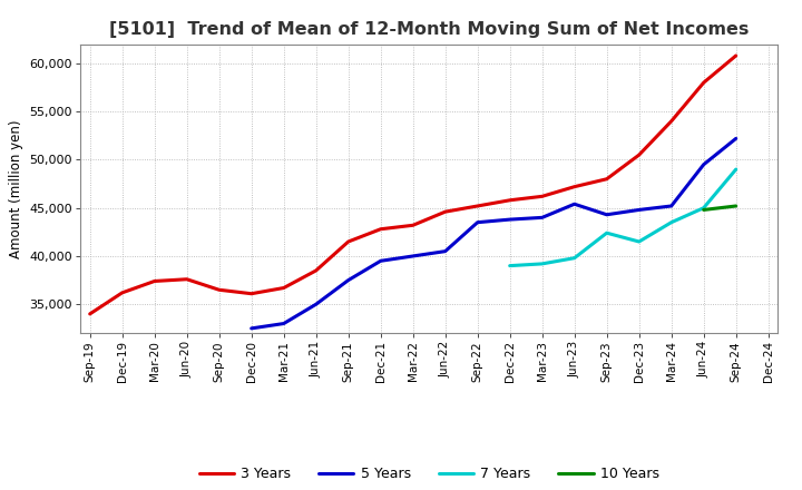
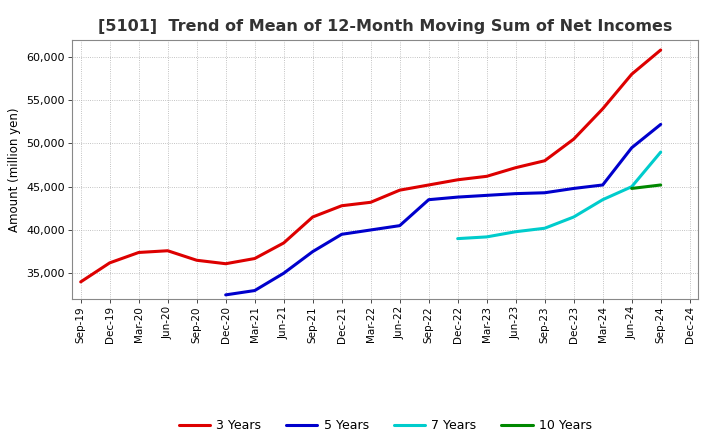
5 Years/Jun-23: 45,400 -> 44,200
7 Years/Sep-23: 42,400 -> 40,200
